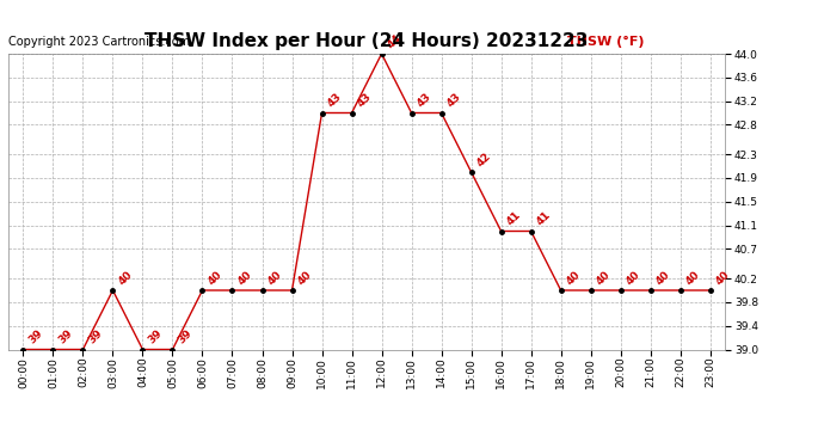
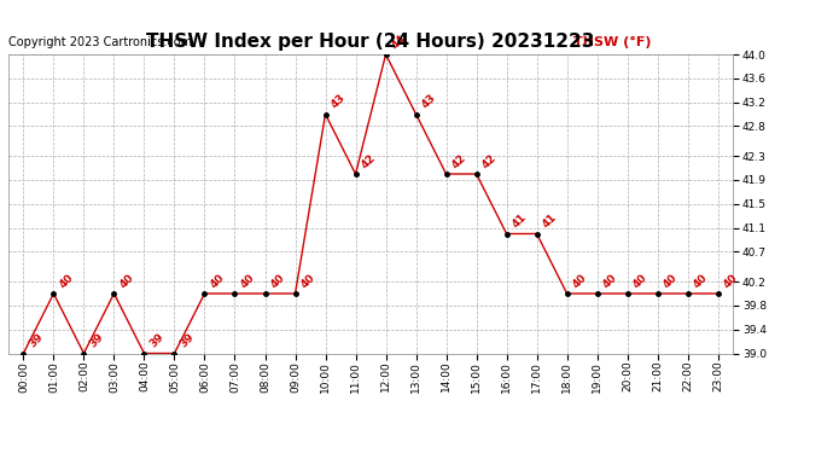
01:00: 39 -> 40
11:00: 43 -> 42
14:00: 43 -> 42
